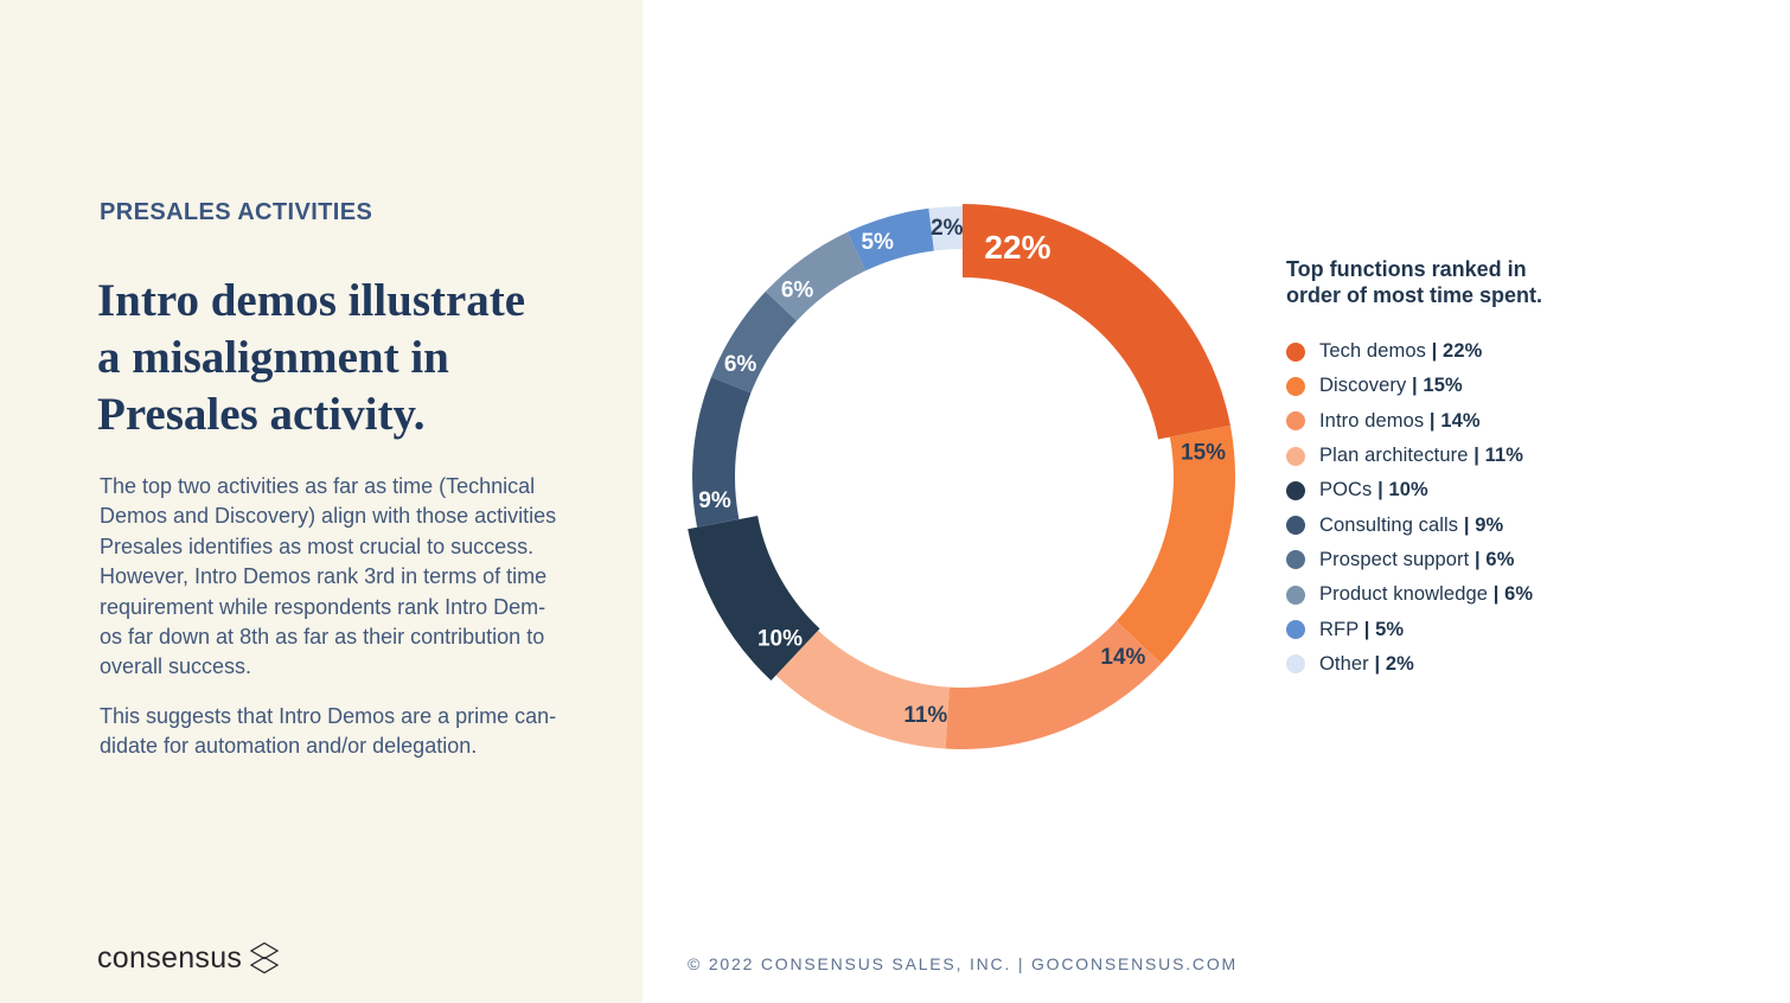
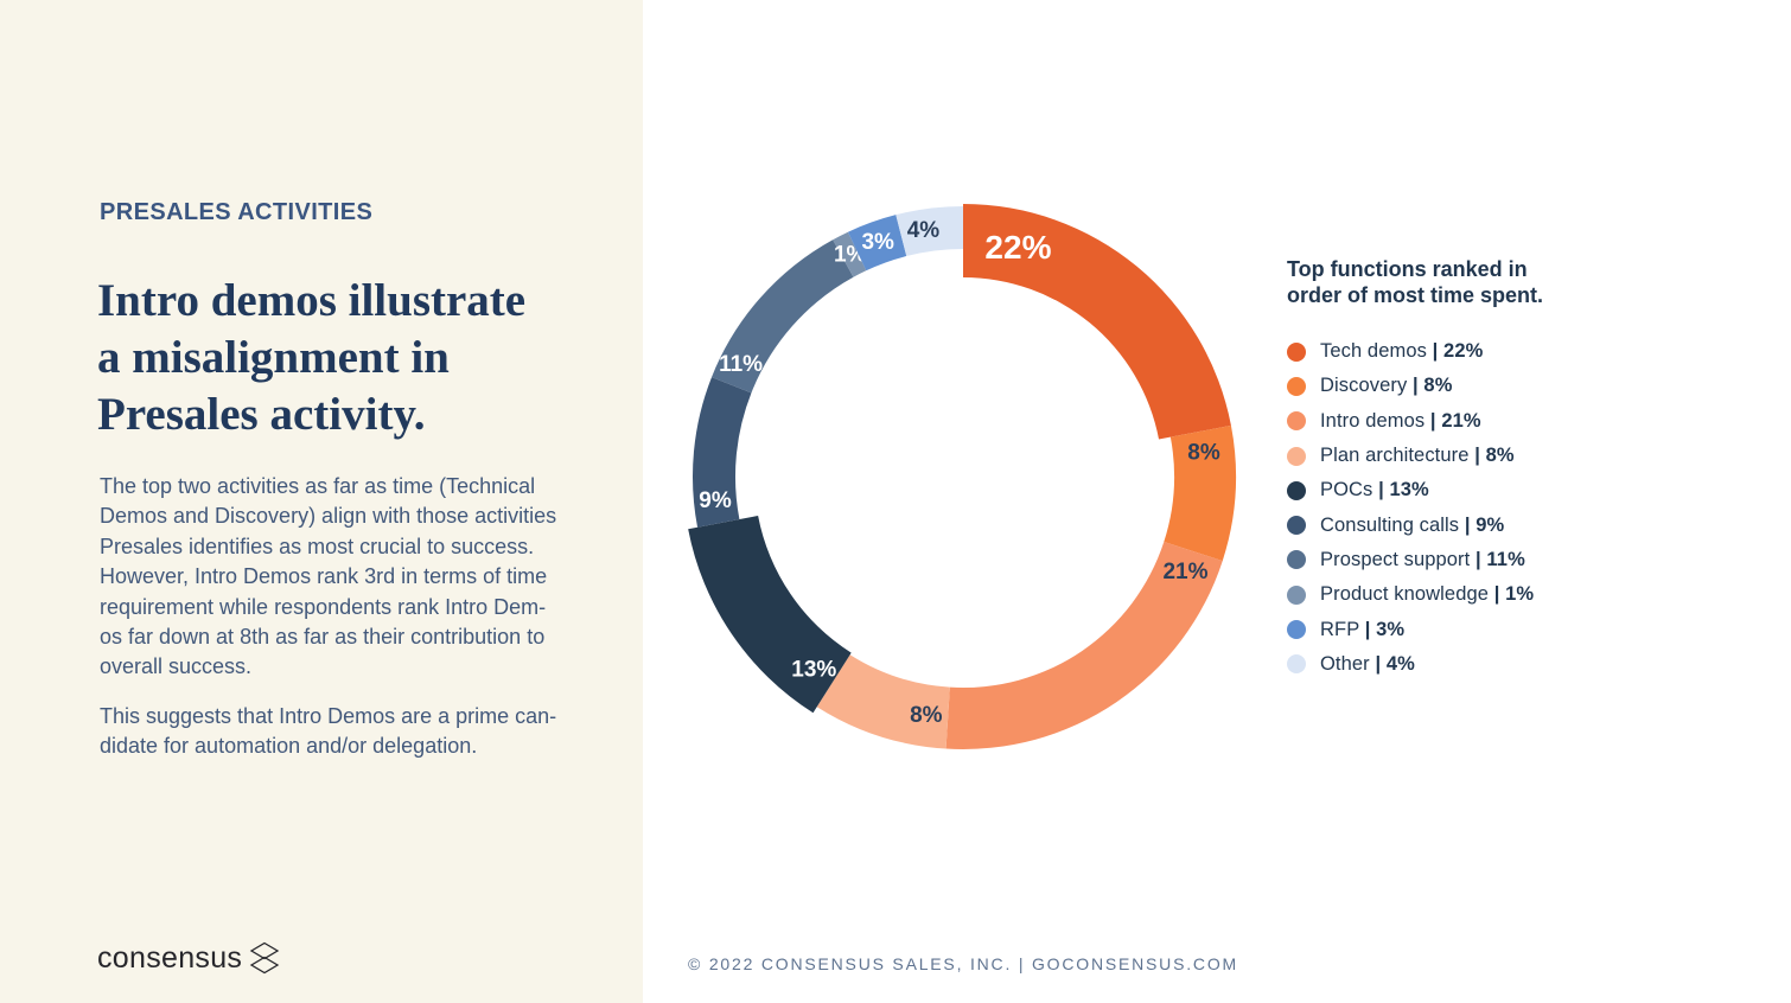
Discovery: 15% -> 8%
Intro demos: 14% -> 21%
Plan architecture: 11% -> 8%
POCs: 10% -> 13%
Prospect support: 6% -> 11%
Product knowledge: 6% -> 1%
RFP: 5% -> 3%
Other: 2% -> 4%
